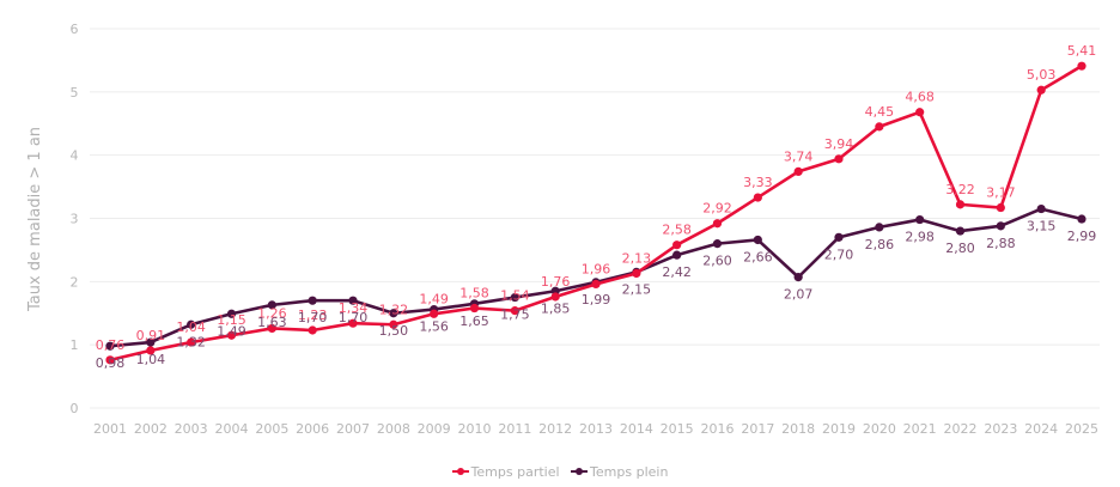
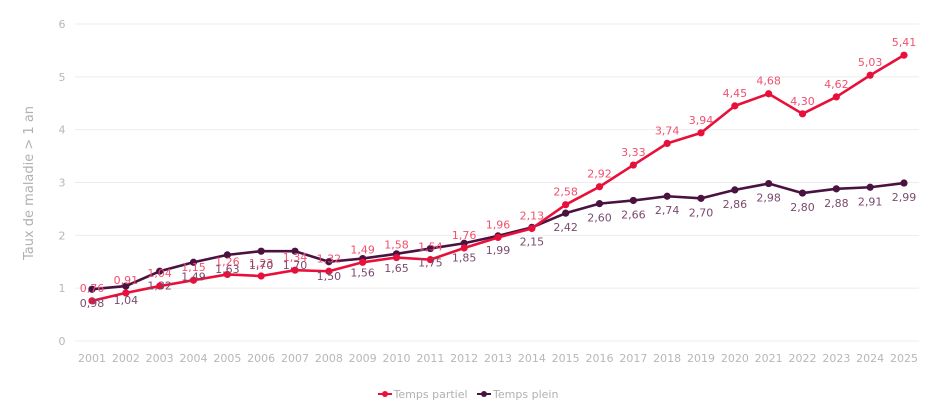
Temps plein/2018: 2,07 -> 2,74
Temps partiel/2022: 3,22 -> 4,30
Temps partiel/2023: 3,17 -> 4,62
Temps plein/2024: 3,15 -> 2,91
